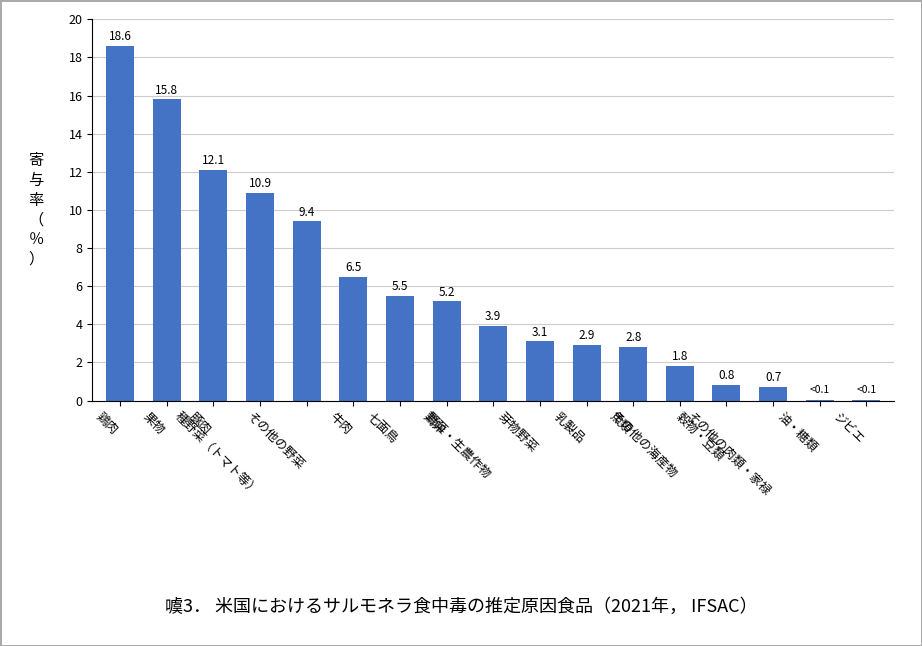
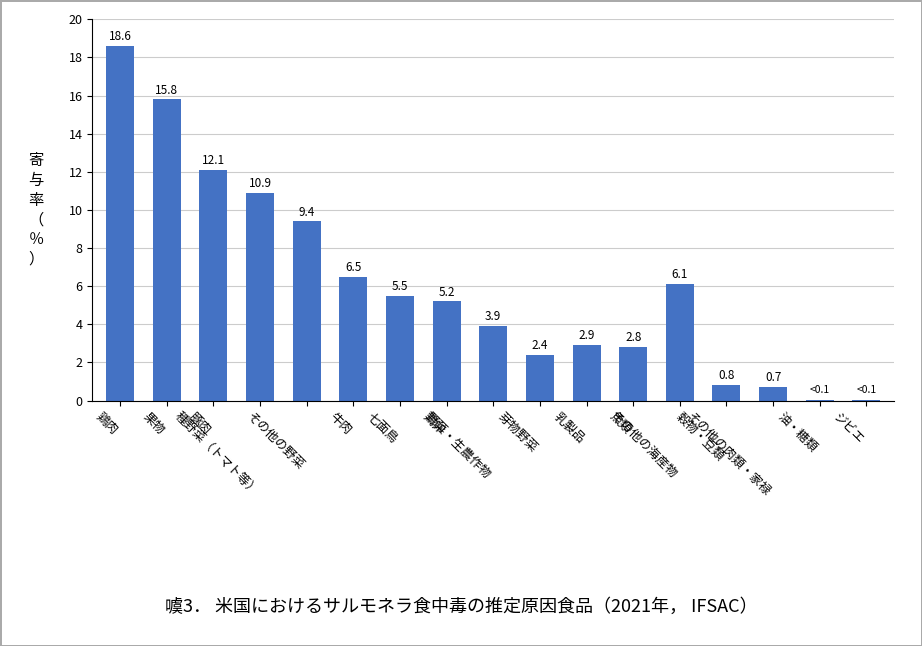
芽物野菜: 3.1 -> 2.4
その他の海産物: 1.8 -> 6.1
